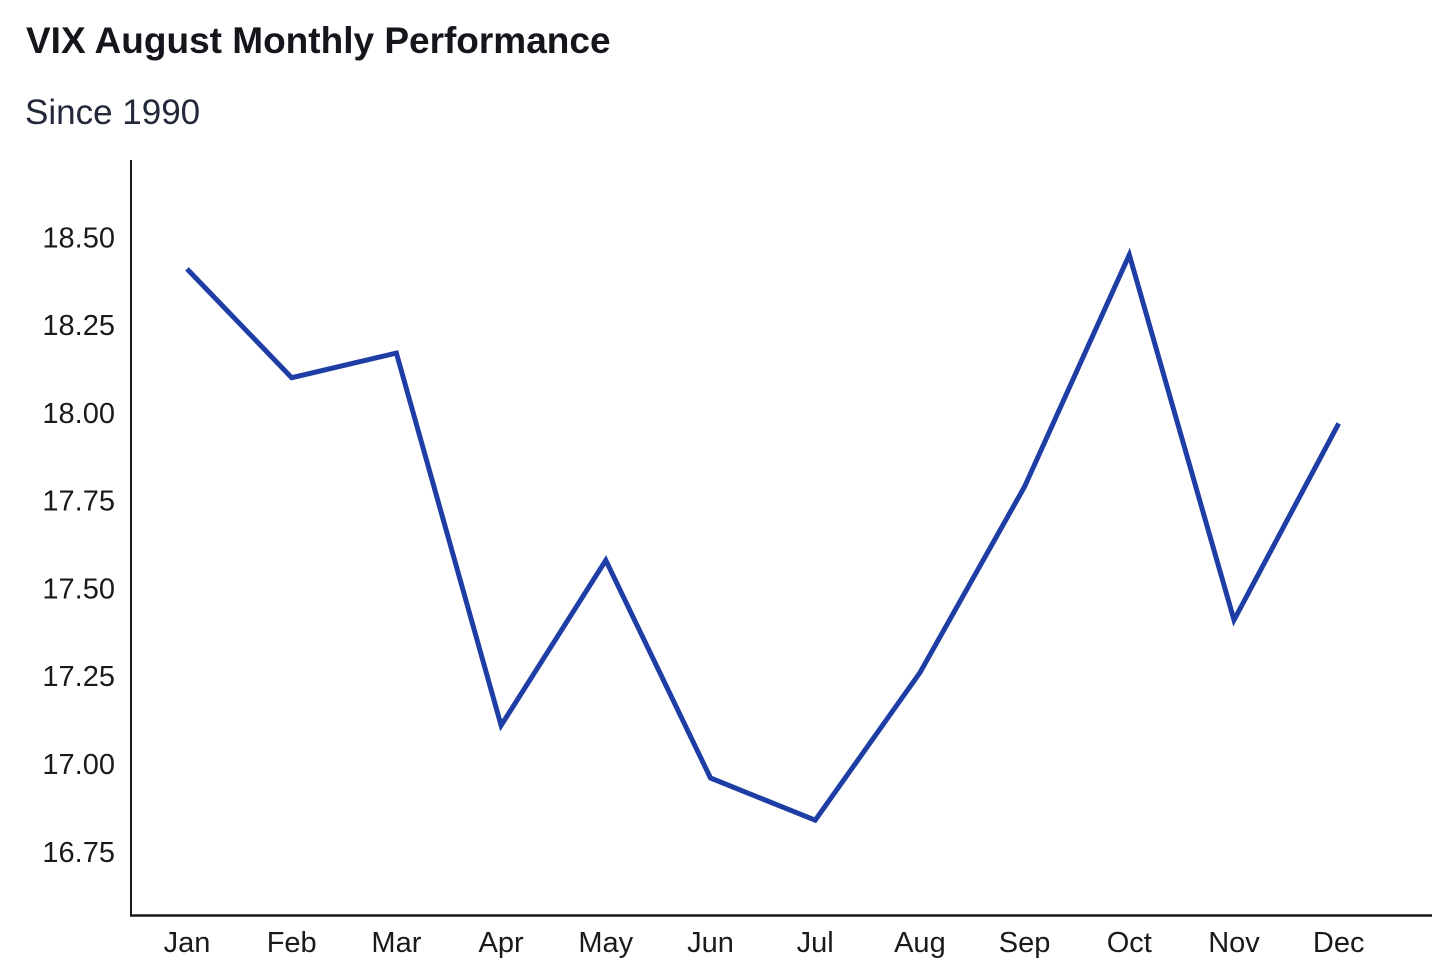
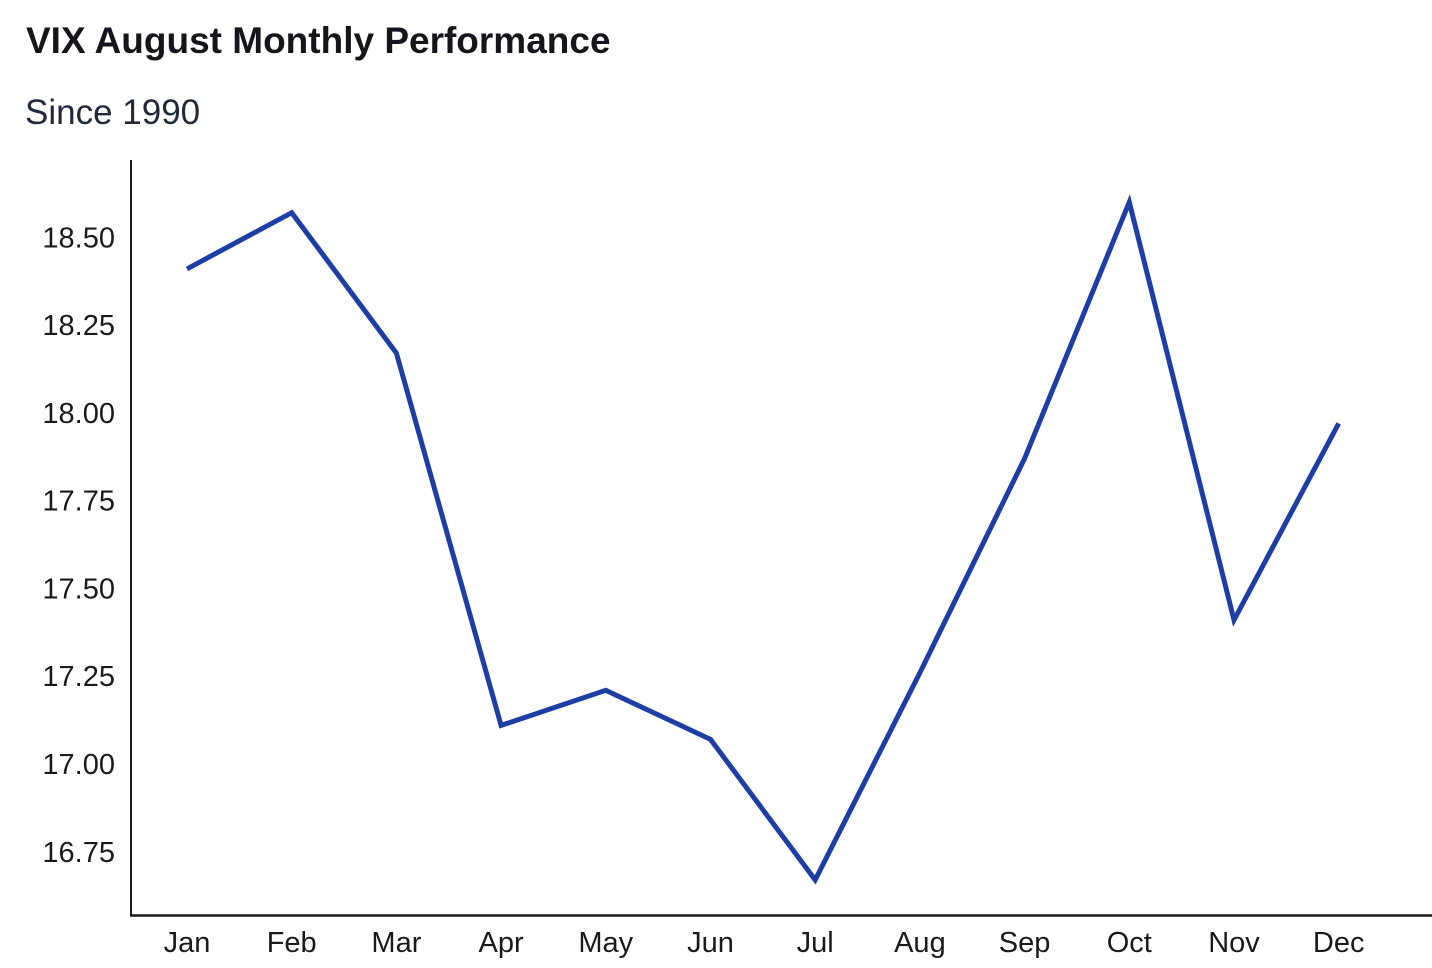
Feb: 18.10 -> 18.57
May: 17.58 -> 17.21
Jun: 16.96 -> 17.07
Jul: 16.84 -> 16.67
Sep: 17.79 -> 17.87
Oct: 18.45 -> 18.60
